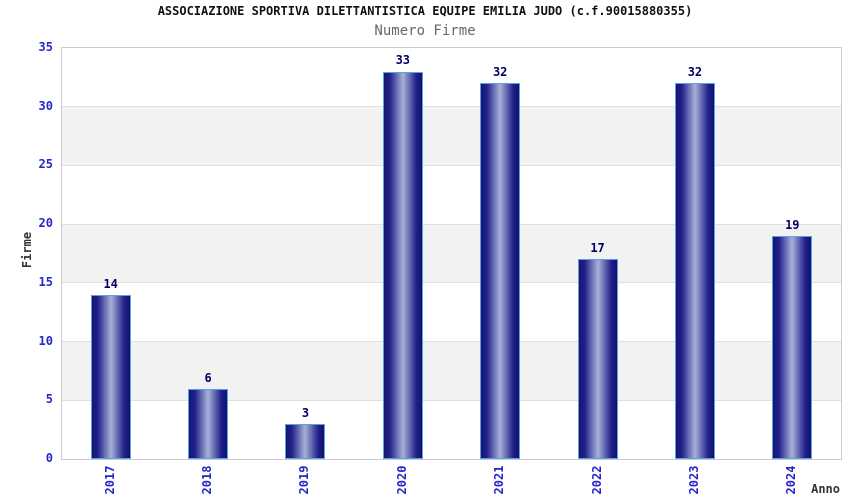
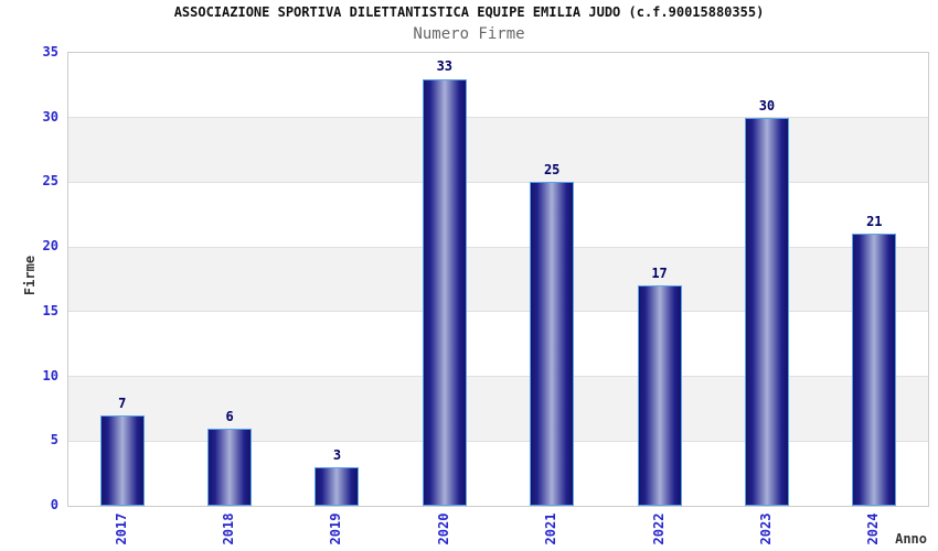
2017: 14 -> 7
2021: 32 -> 25
2023: 32 -> 30
2024: 19 -> 21
